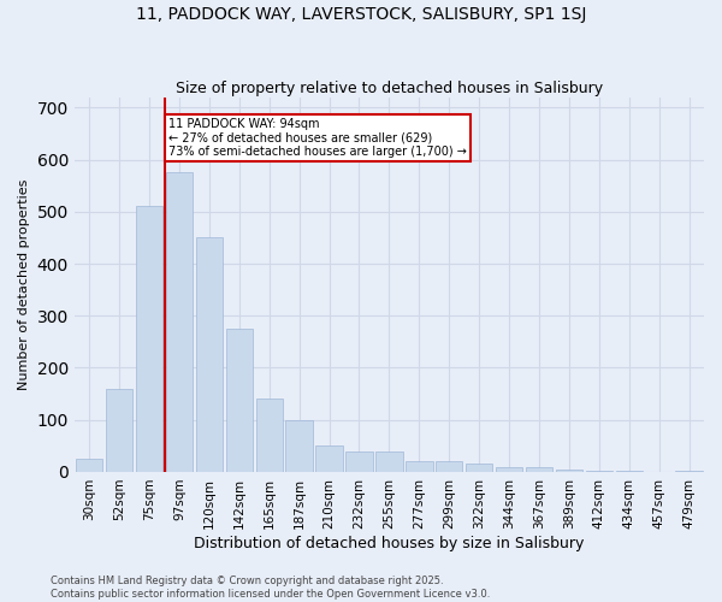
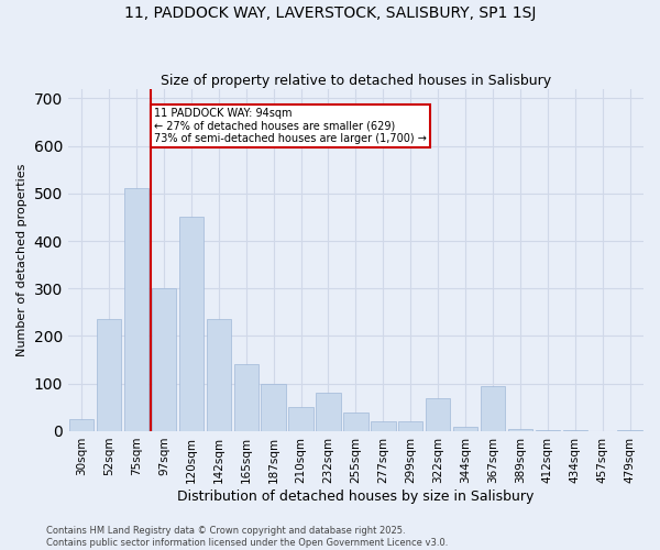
52sqm: 160 -> 235
97sqm: 575 -> 300
142sqm: 275 -> 235
232sqm: 40 -> 80
322sqm: 15 -> 70
367sqm: 8 -> 95
